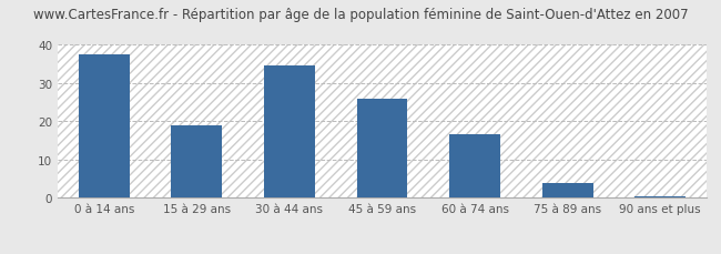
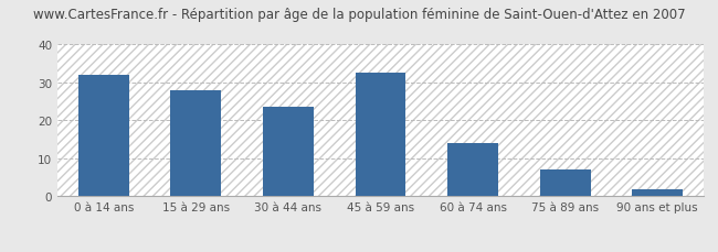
0 à 14 ans: 37.5 -> 32.0
15 à 29 ans: 19.0 -> 28.0
30 à 44 ans: 34.5 -> 23.5
45 à 59 ans: 26.0 -> 32.5
60 à 74 ans: 16.5 -> 14.0
75 à 89 ans: 4.0 -> 7.0
90 ans et plus: 0.4 -> 2.0
